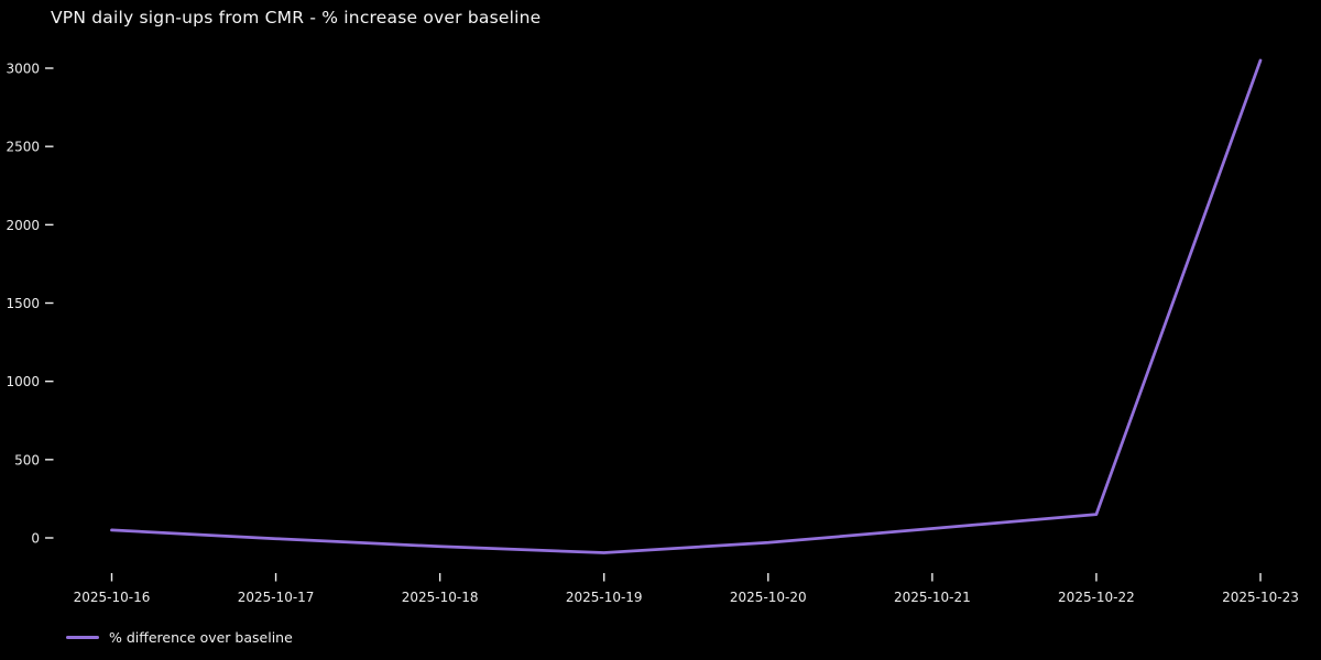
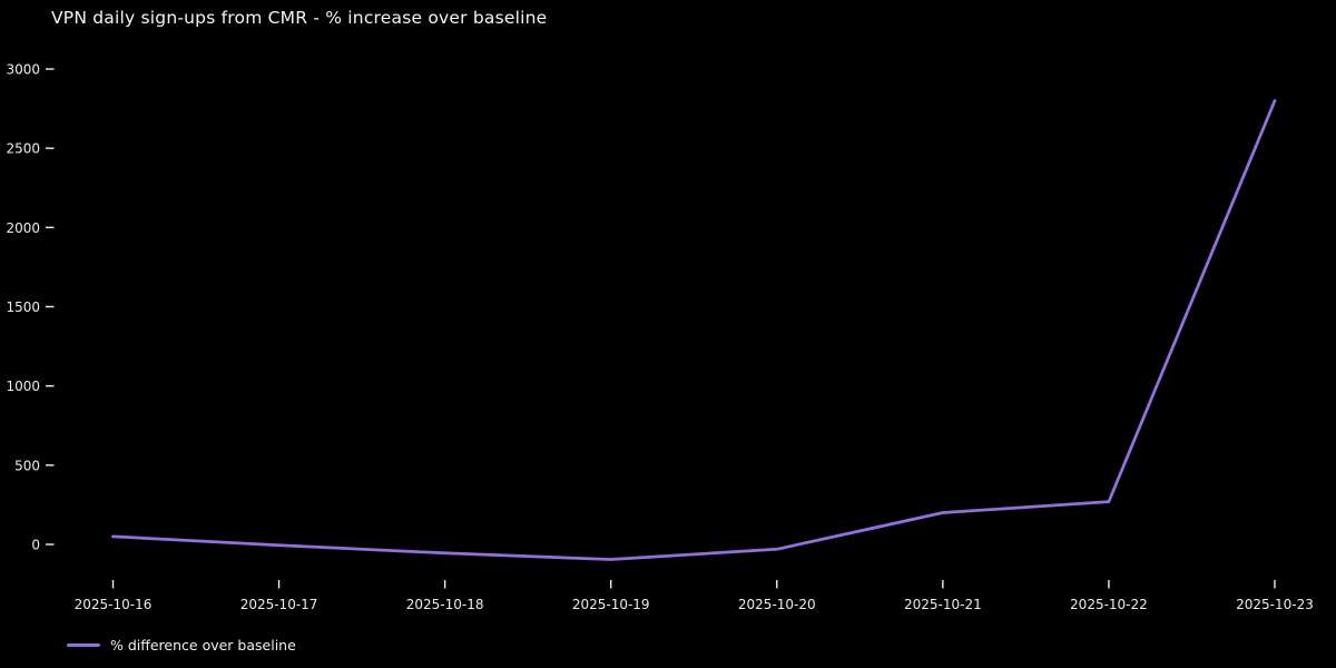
2025-10-21: 60 -> 200
2025-10-22: 150 -> 270
2025-10-23: 3050 -> 2800
